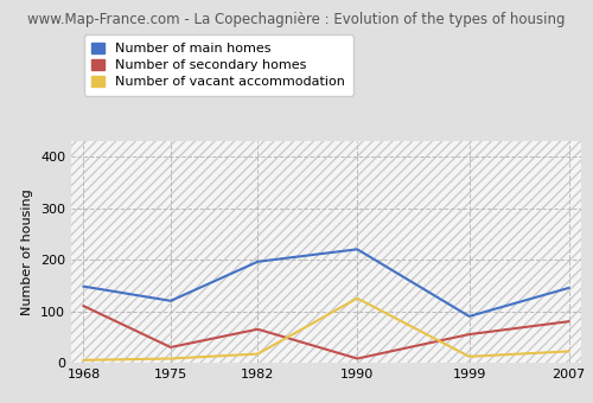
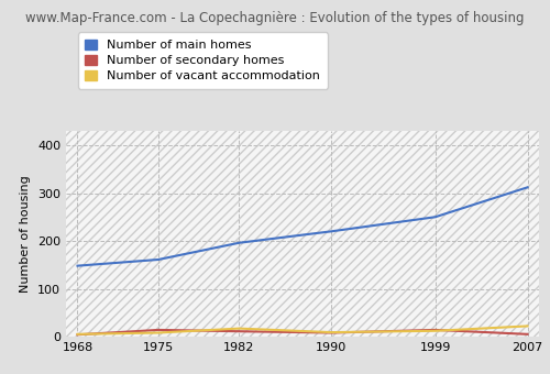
Number of secondary homes/1968: 110 -> 4
Number of main homes/1975: 120 -> 161
Number of secondary homes/1975: 30 -> 14
Number of secondary homes/1982: 65 -> 11
Number of vacant accommodation/1990: 125 -> 9
Number of main homes/1999: 90 -> 250
Number of secondary homes/1999: 55 -> 14
Number of main homes/2007: 145 -> 312
Number of secondary homes/2007: 80 -> 5
